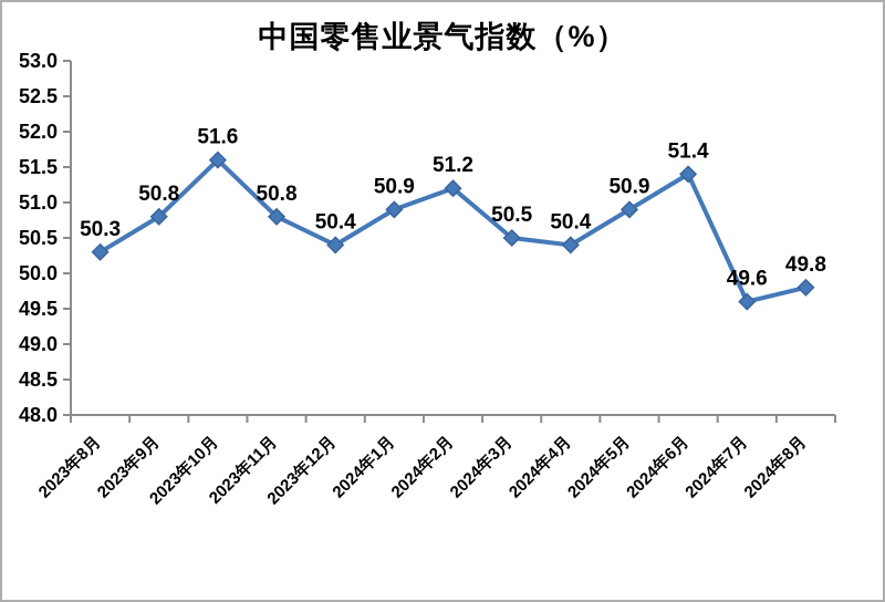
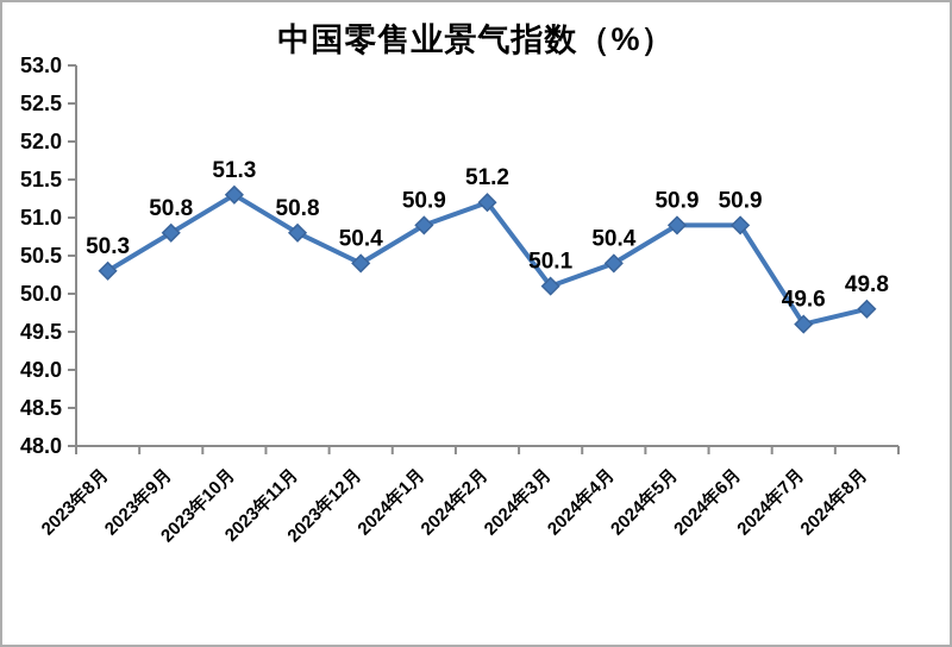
2023年10月: 51.6 -> 51.3
2024年3月: 50.5 -> 50.1
2024年6月: 51.4 -> 50.9
